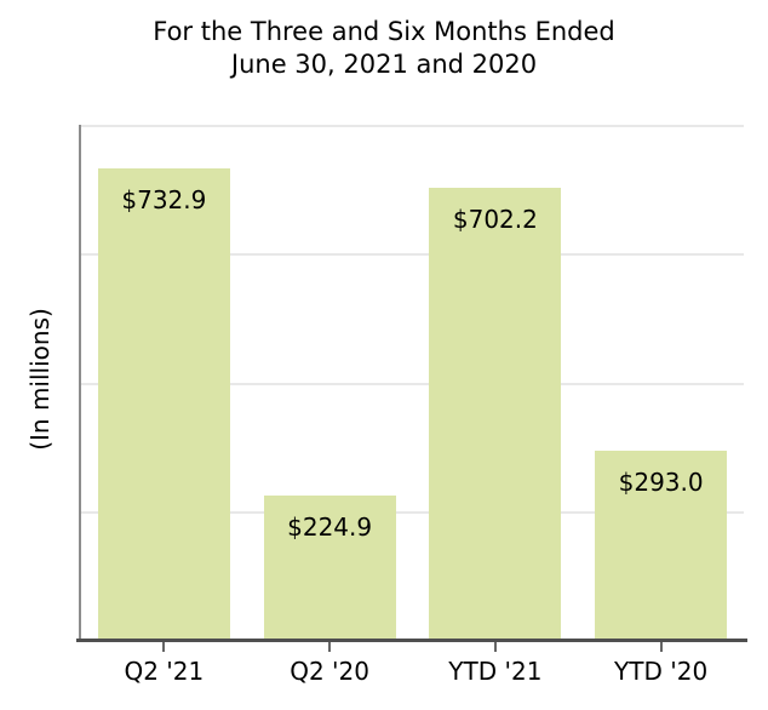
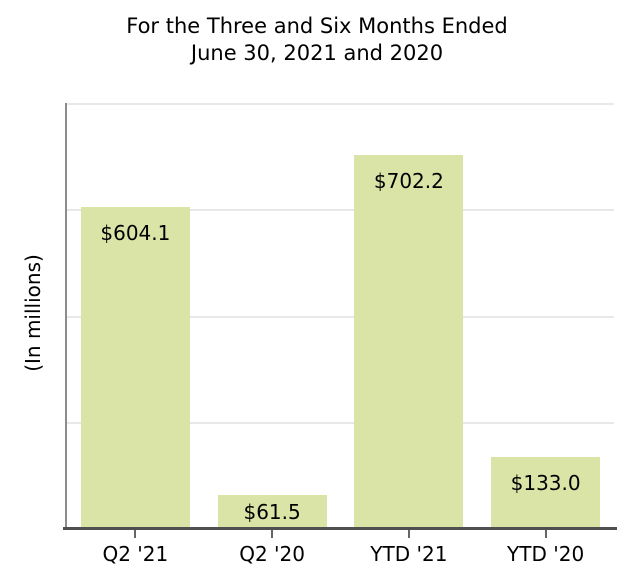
Q2 '21: $732.9 -> $604.1
Q2 '20: $224.9 -> $61.5
YTD '20: $293.0 -> $133.0
